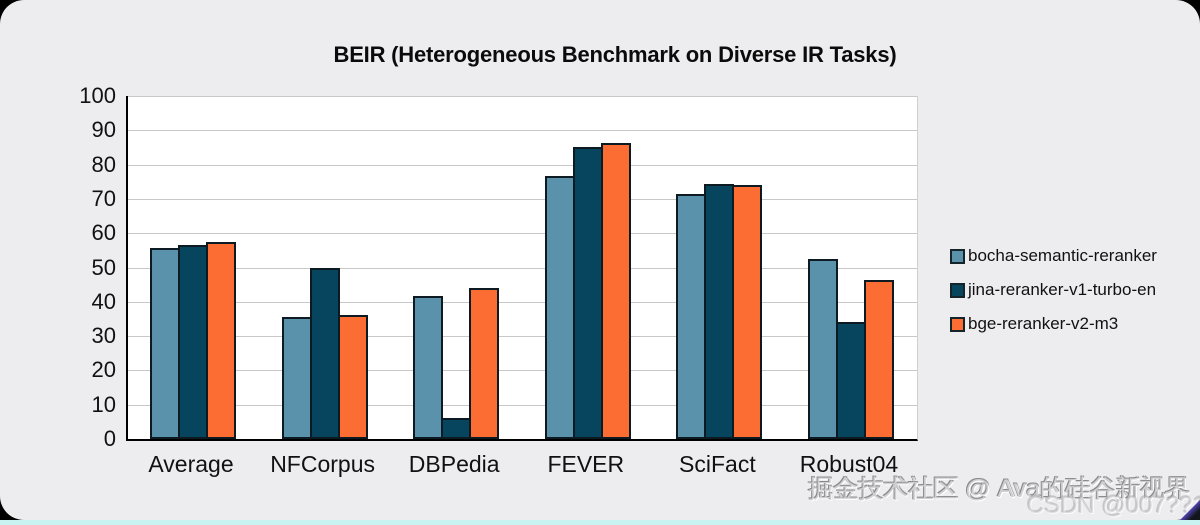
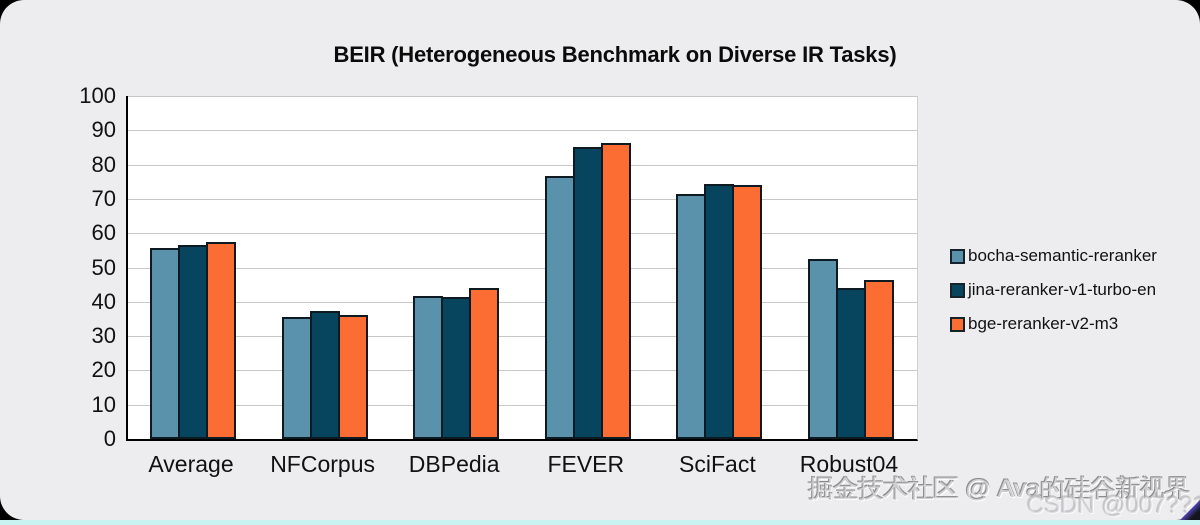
jina-reranker-v1-turbo-en/NFCorpus: 50 -> 37
jina-reranker-v1-turbo-en/DBPedia: 6 -> 41
jina-reranker-v1-turbo-en/Robust04: 34 -> 44
